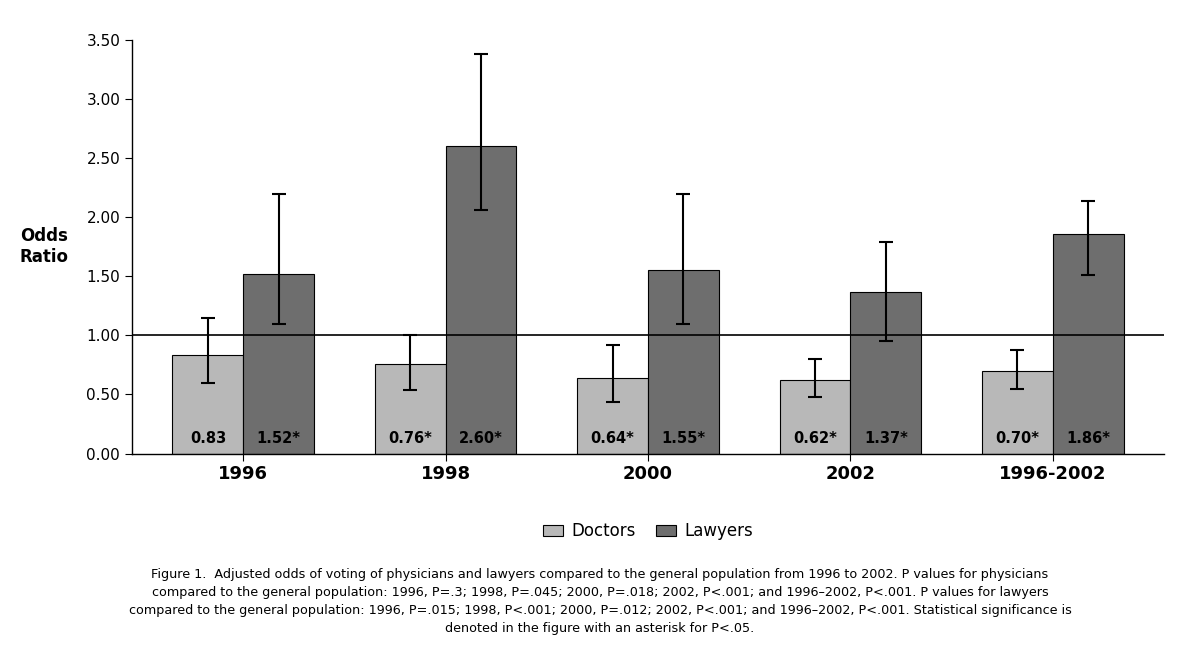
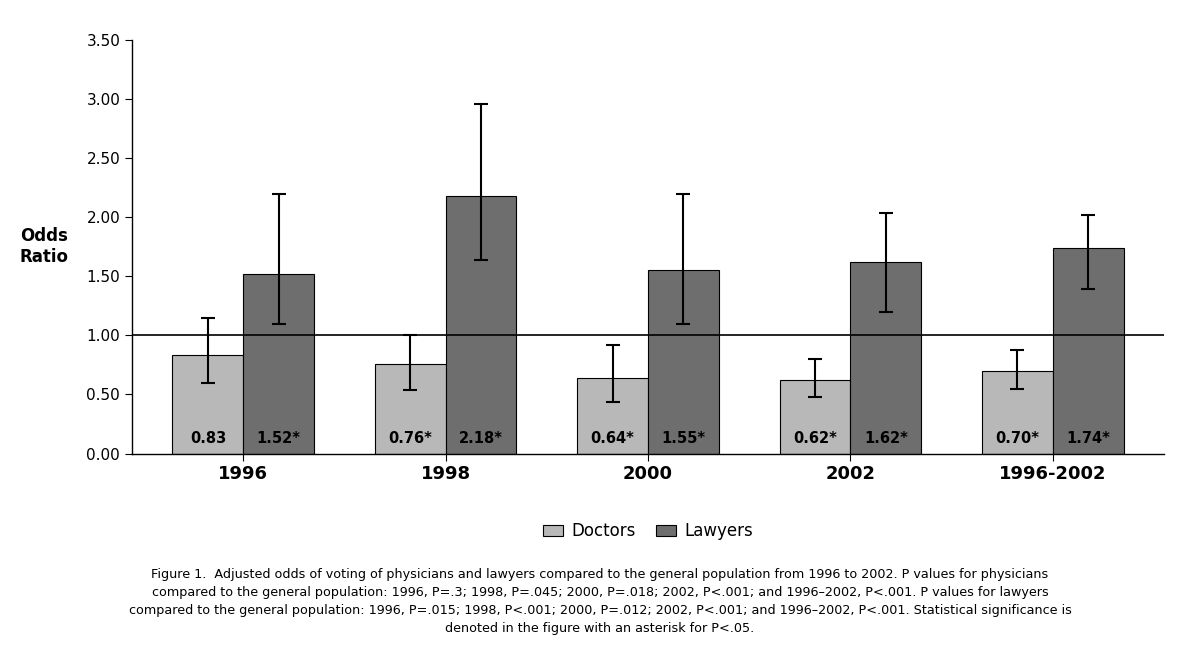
Lawyers/1998: 2.60* -> 2.18*
Lawyers/2002: 1.37* -> 1.62*
Lawyers/1996-2002: 1.86* -> 1.74*
